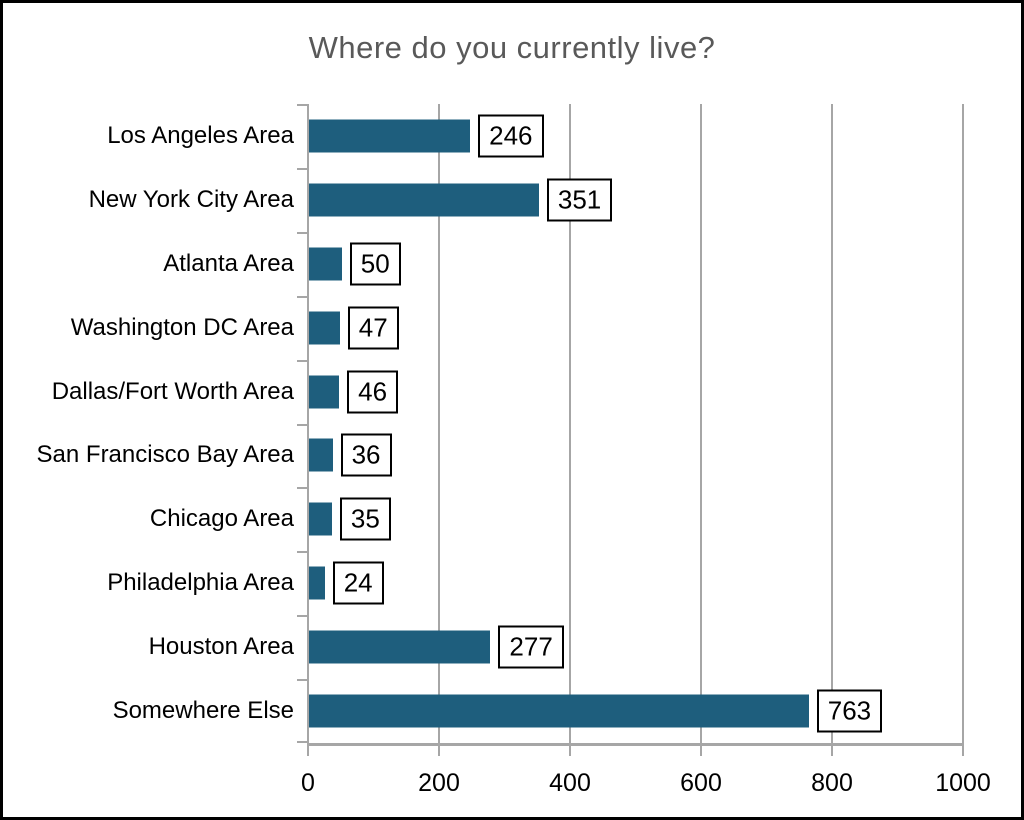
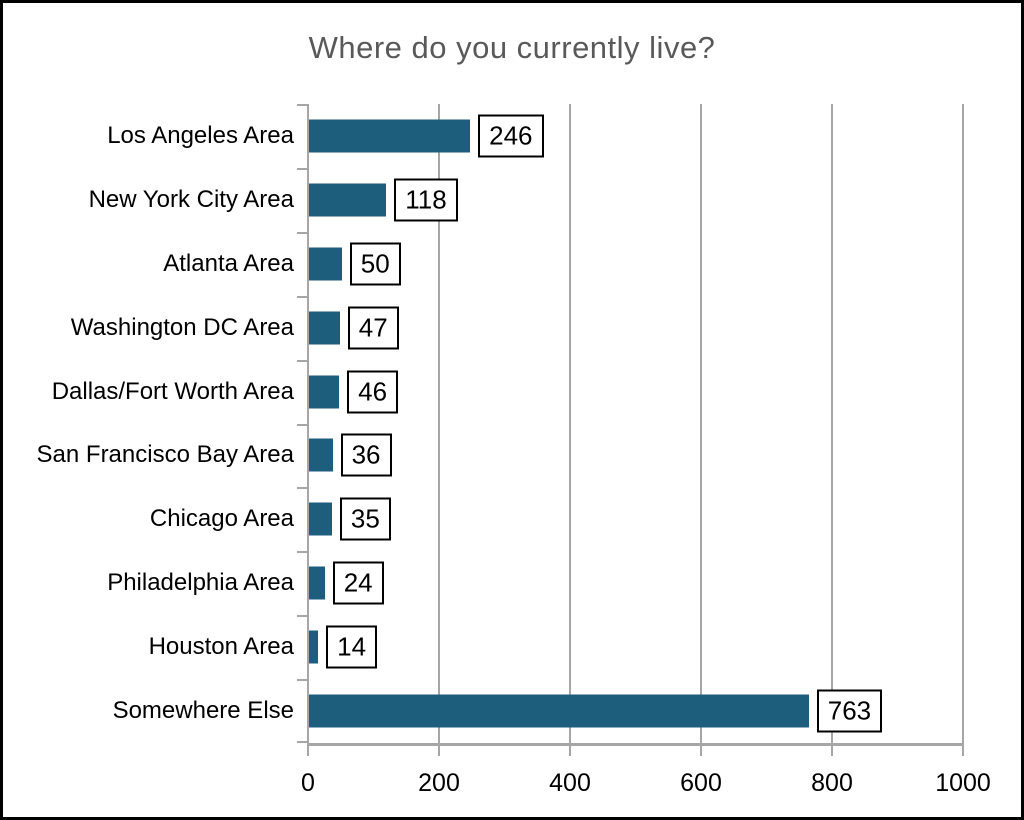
New York City Area: 351 -> 118
Houston Area: 277 -> 14
